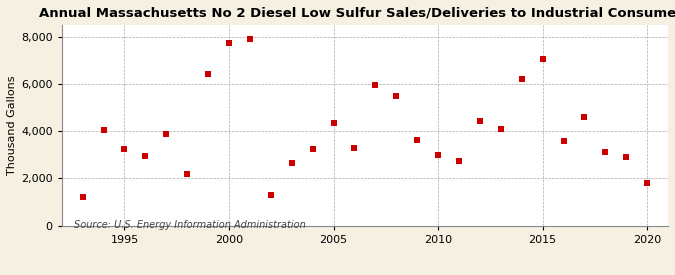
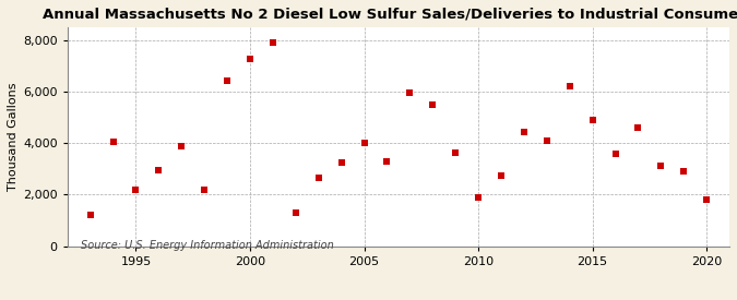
1995: 3,250 -> 2,200
2000: 7,750 -> 7,300
2005: 4,350 -> 4,000
2010: 3,000 -> 1,900
2015: 7,050 -> 4,900
